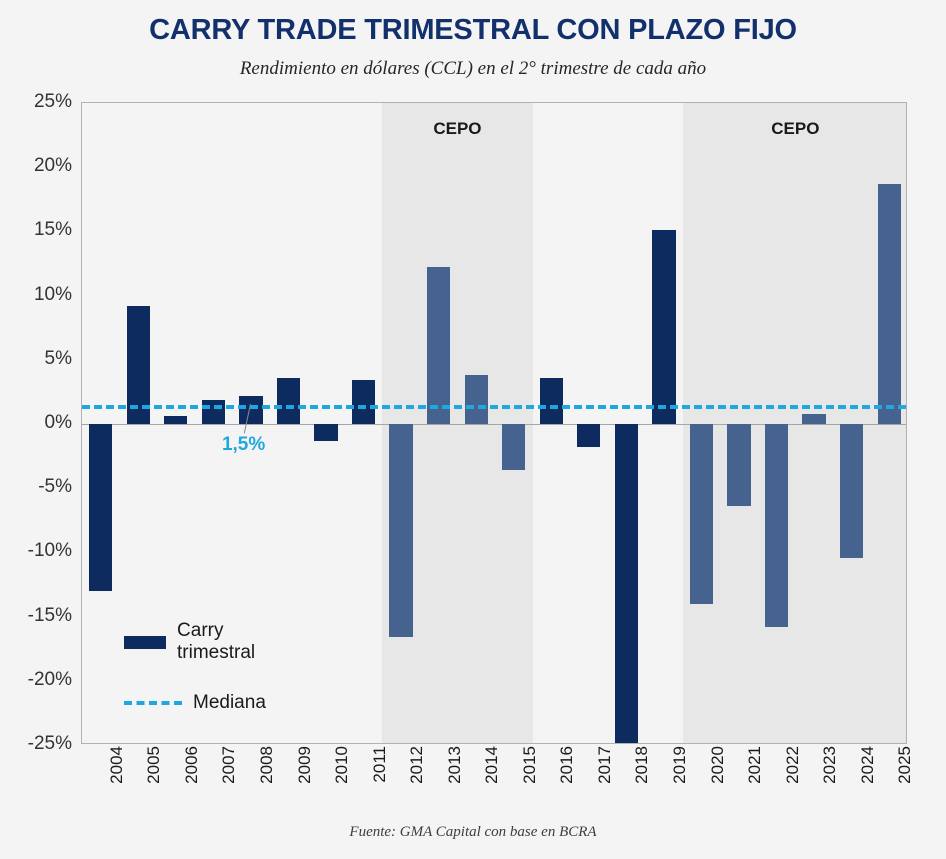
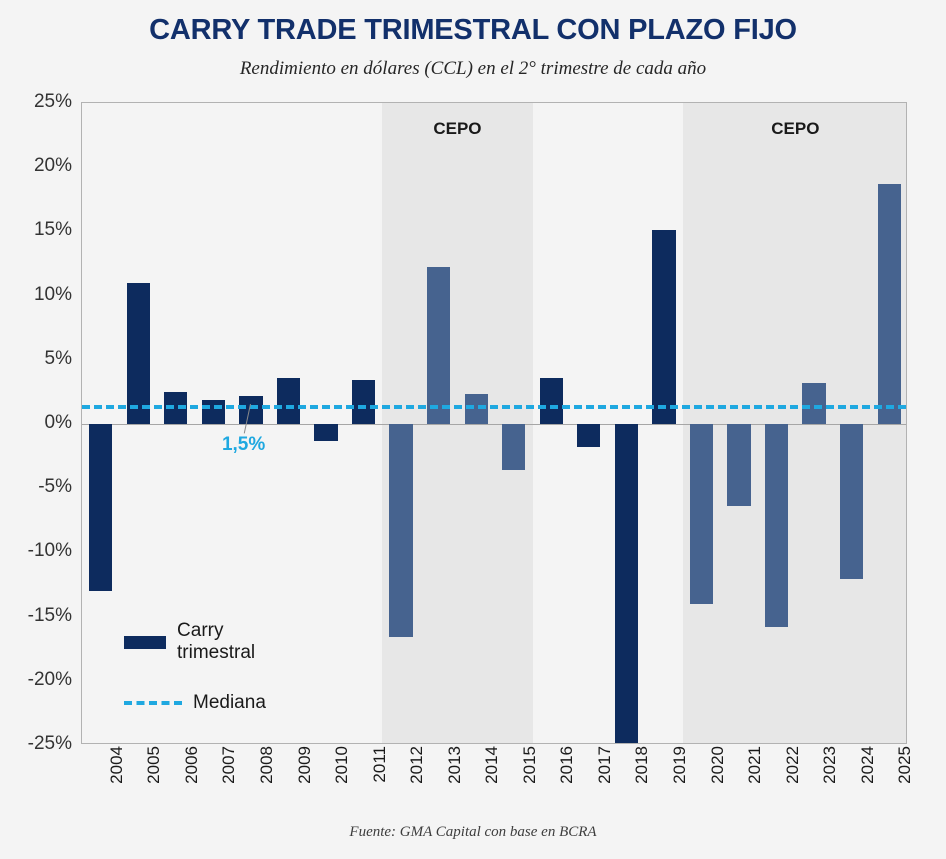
2005: 9.2% -> 11.0%
2006: 0.6% -> 2.5%
2014: 3.8% -> 2.3%
2023: 0.8% -> 3.2%
2024: -10.4% -> -12.1%
